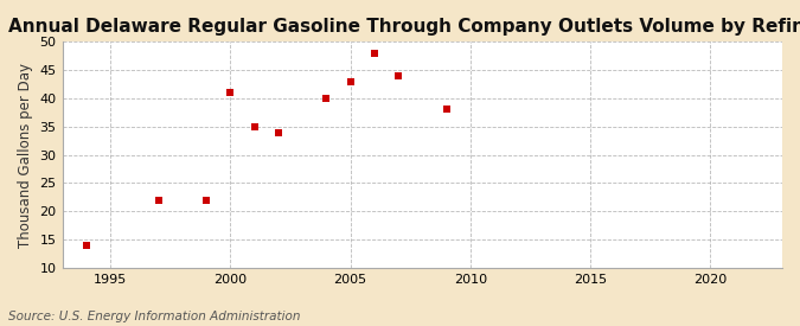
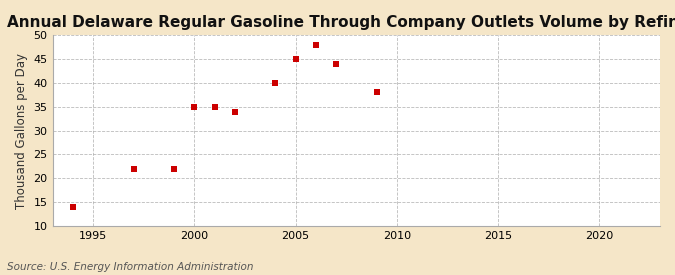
2000: 41 -> 35
2005: 43 -> 45
